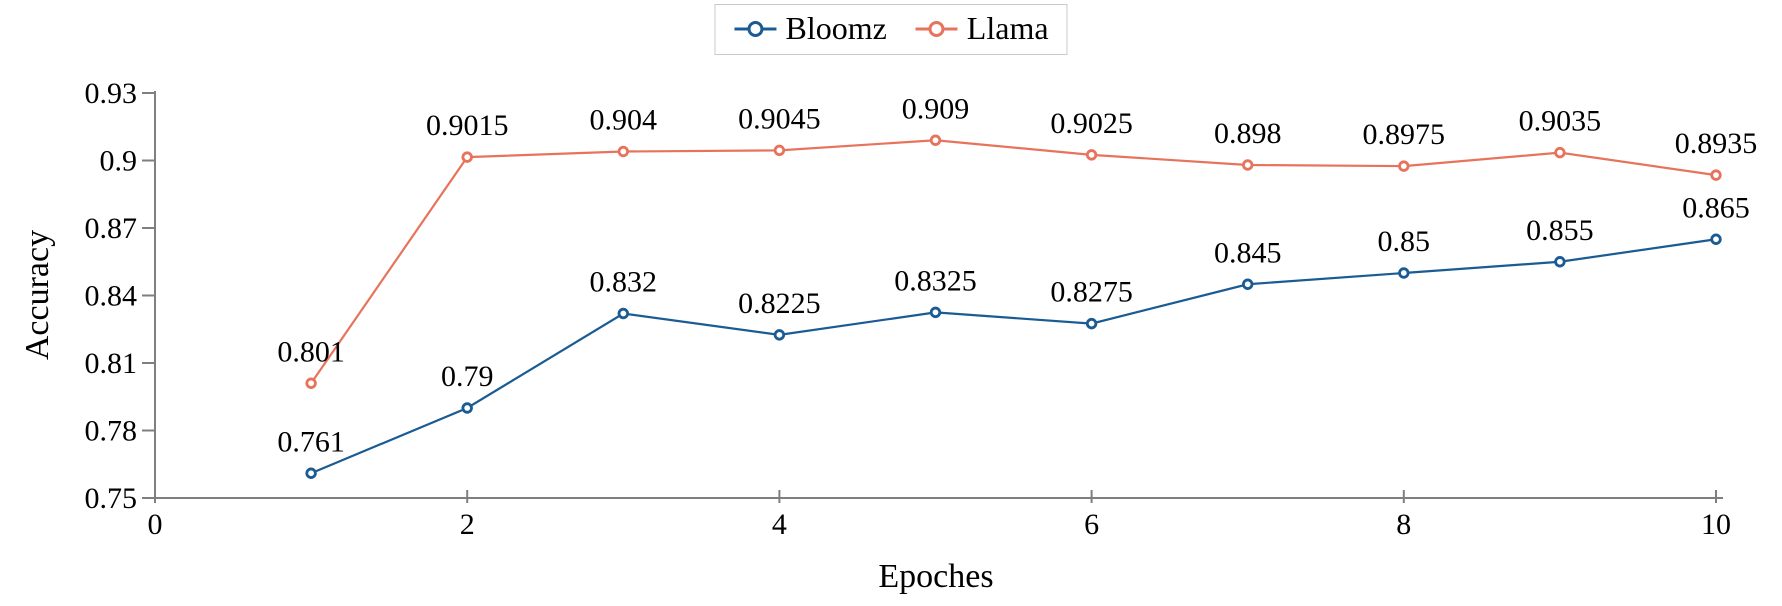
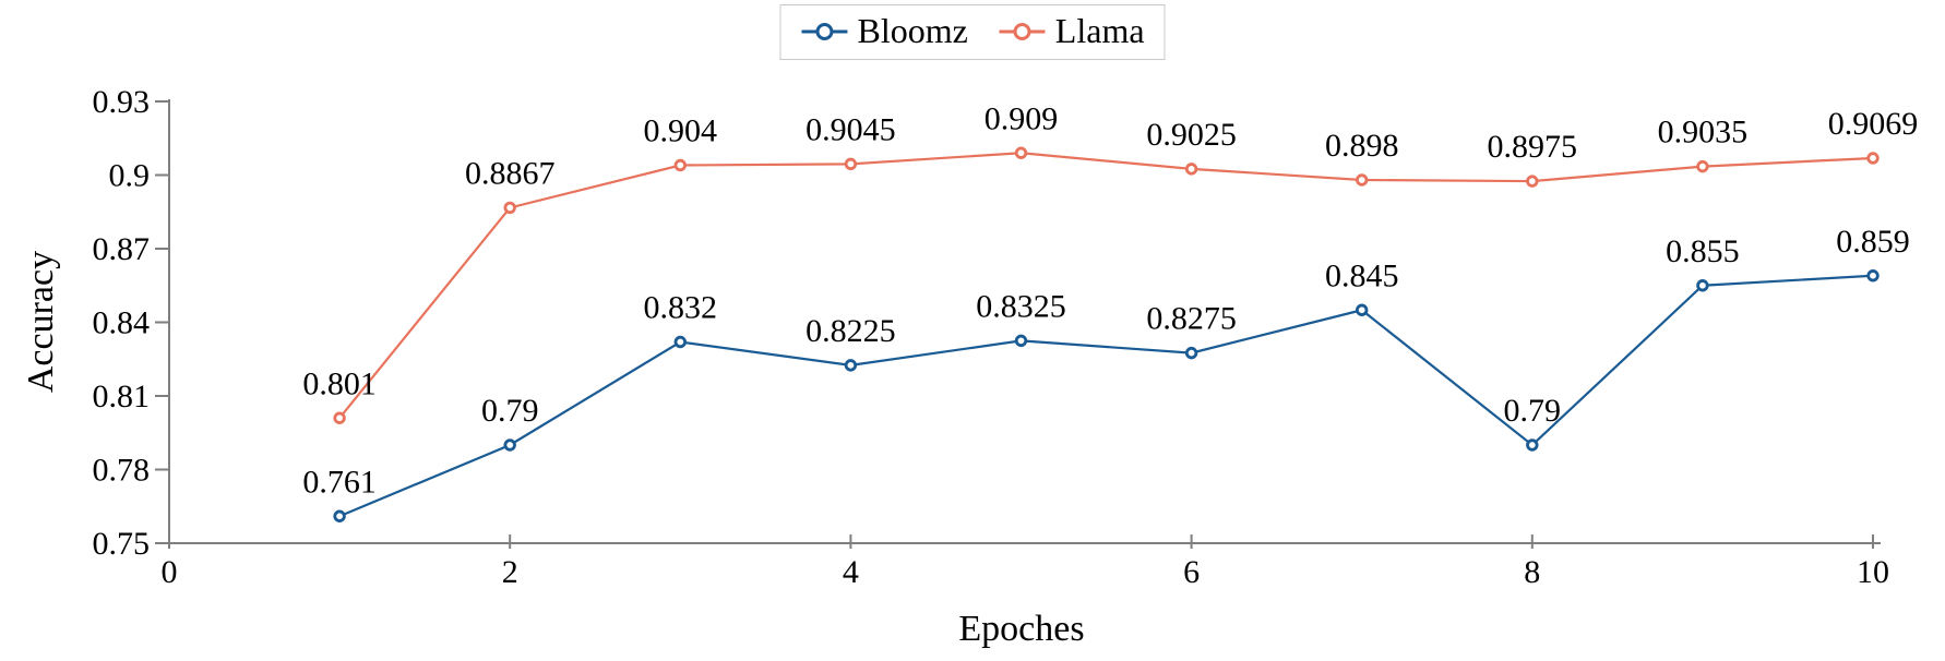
Llama/2: 0.9015 -> 0.8867
Bloomz/8: 0.85 -> 0.79
Bloomz/10: 0.865 -> 0.859
Llama/10: 0.8935 -> 0.9069
